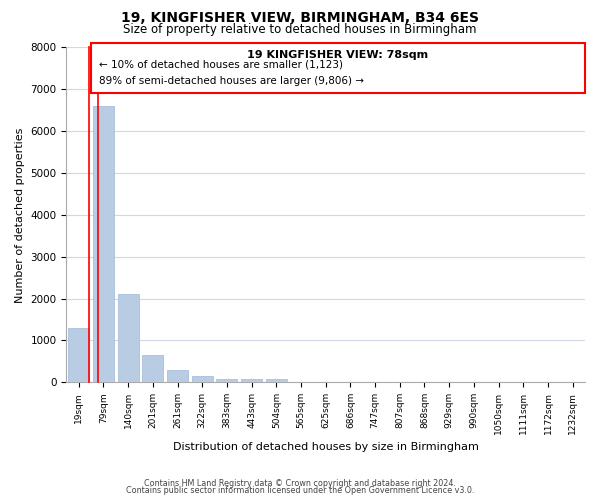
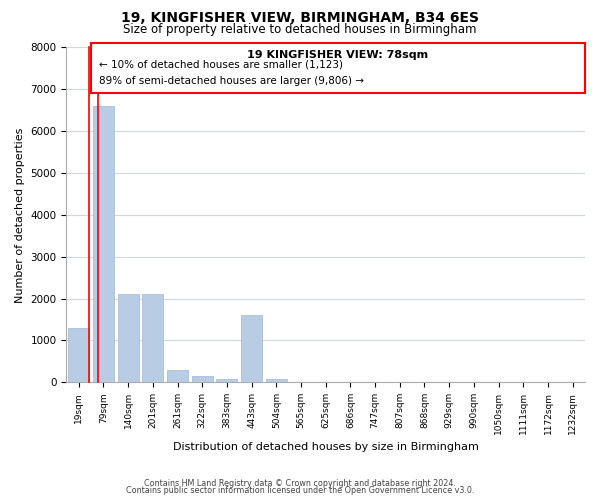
201sqm: 650 -> 2100
443sqm: 80 -> 1600
